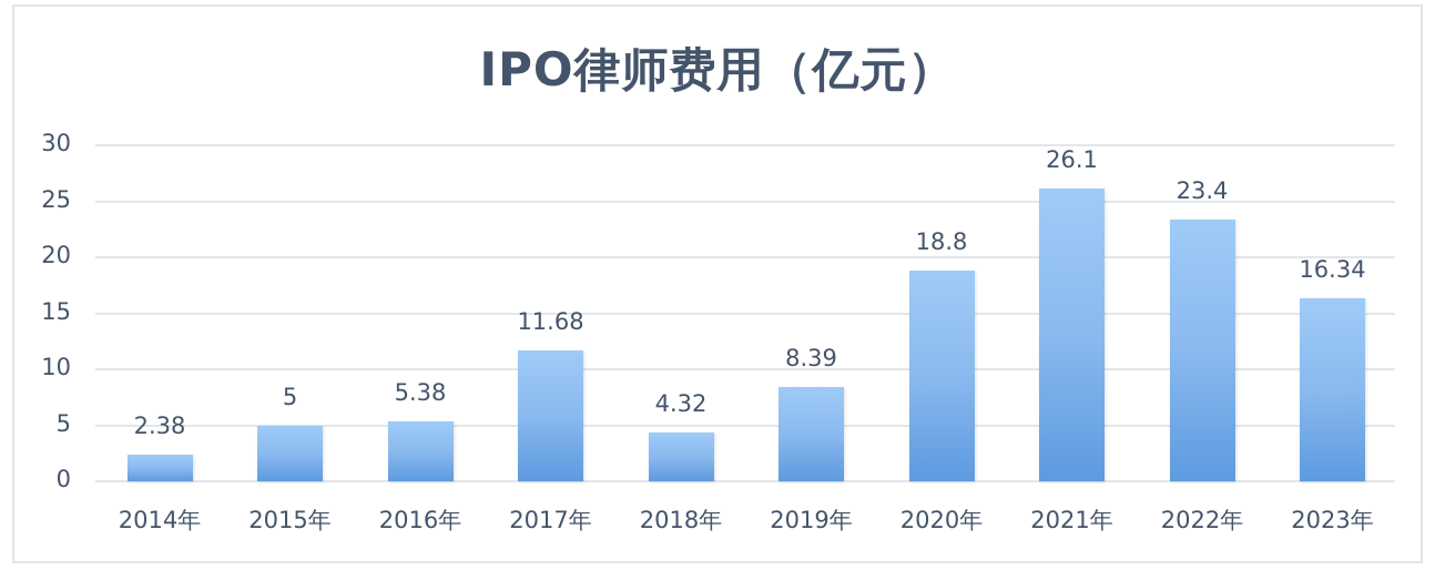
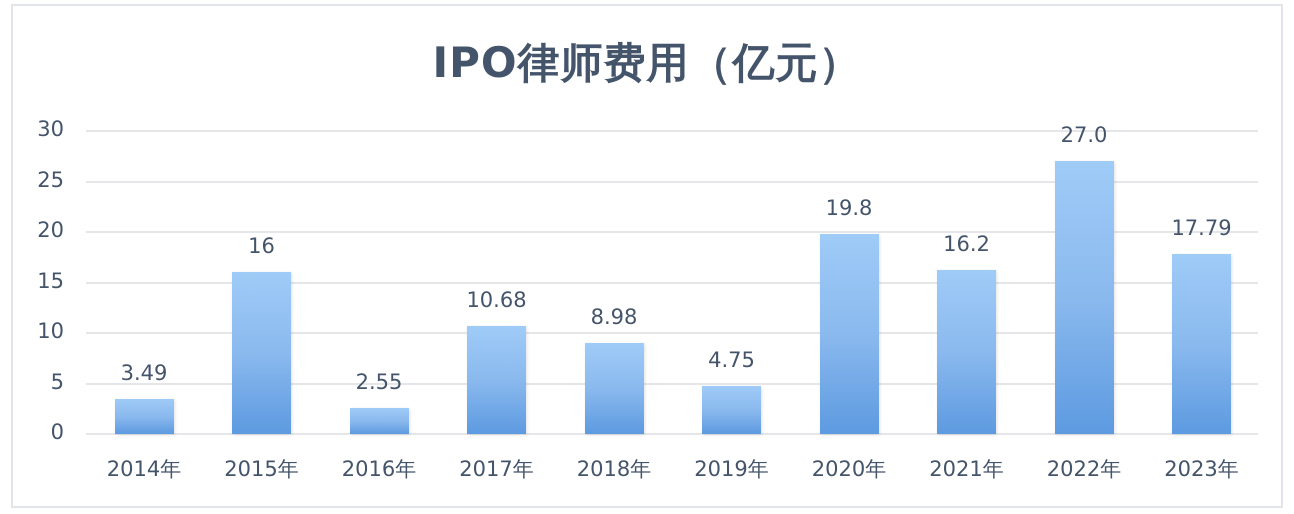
2014年: 2.38 -> 3.49
2015年: 5 -> 16
2016年: 5.38 -> 2.55
2017年: 11.68 -> 10.68
2018年: 4.32 -> 8.98
2019年: 8.39 -> 4.75
2020年: 18.8 -> 19.8
2021年: 26.1 -> 16.2
2022年: 23.4 -> 27.0
2023年: 16.34 -> 17.79
